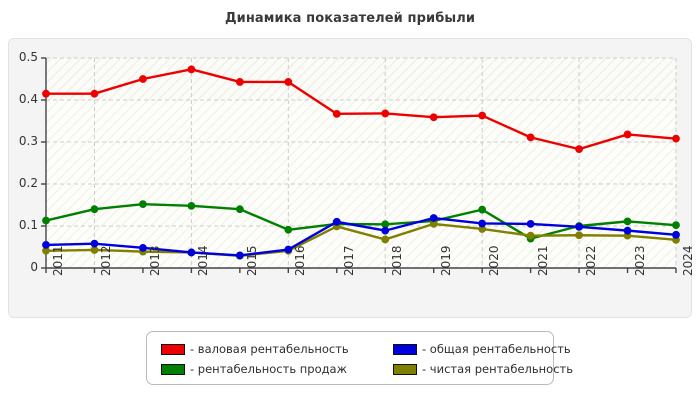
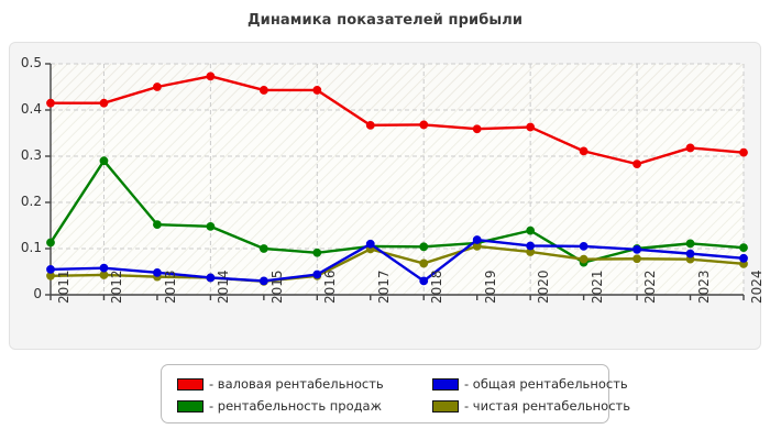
- рентабельность продаж/2012: 0.14 -> 0.29
- рентабельность продаж/2015: 0.14 -> 0.10
- общая рентабельность/2018: 0.09 -> 0.03
